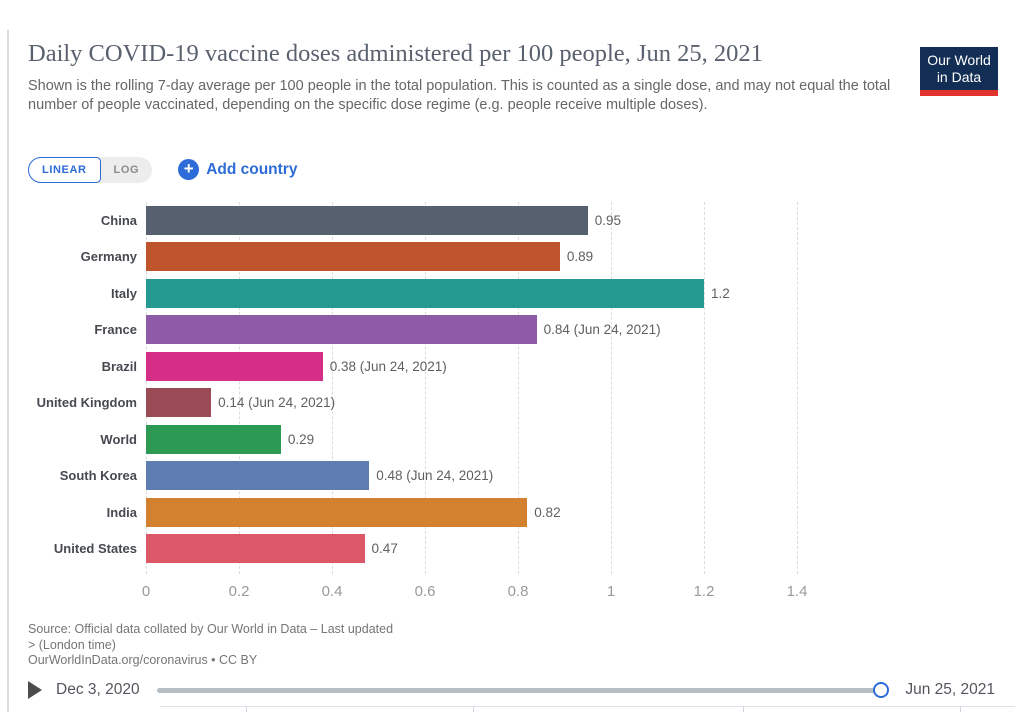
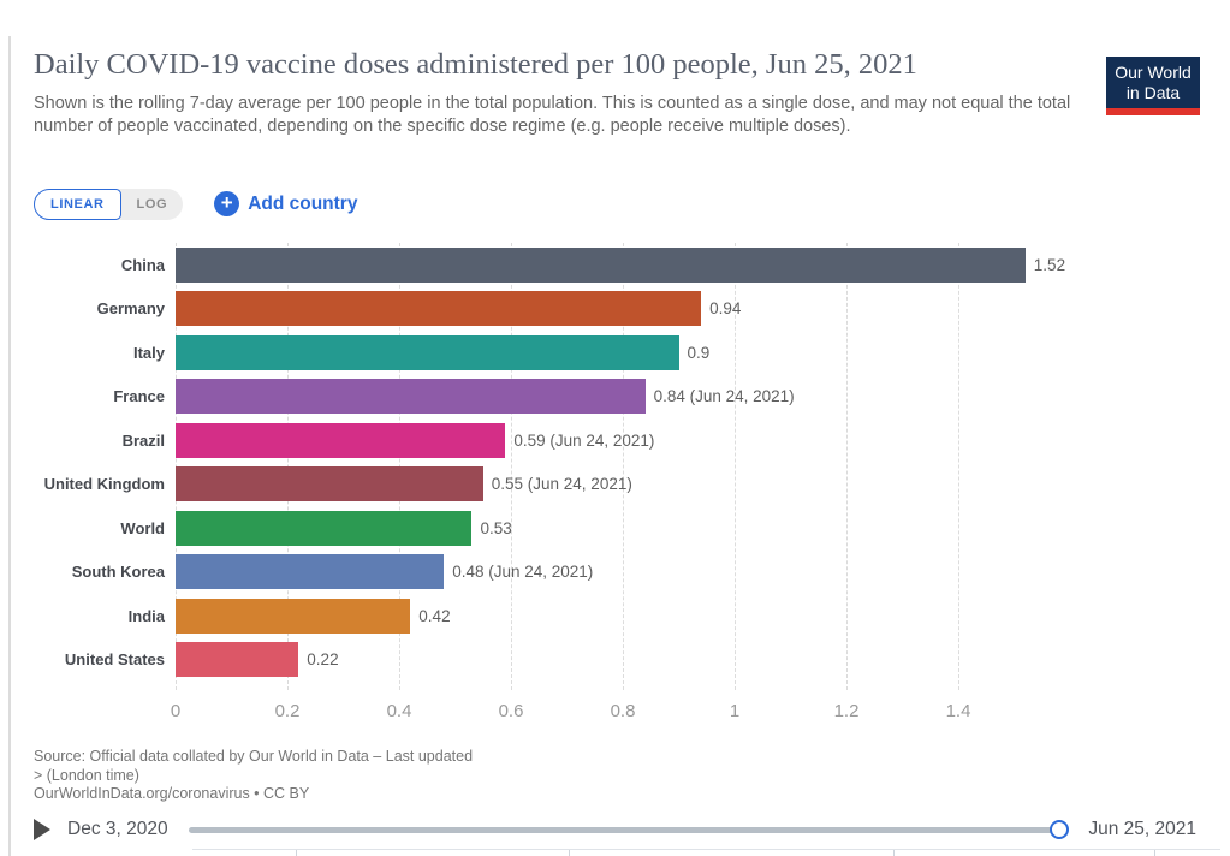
China: 0.95 -> 1.52
Germany: 0.89 -> 0.94
Italy: 1.2 -> 0.9
Brazil: 0.38 -> 0.59
United Kingdom: 0.14 -> 0.55
World: 0.29 -> 0.53
India: 0.82 -> 0.42
United States: 0.47 -> 0.22
